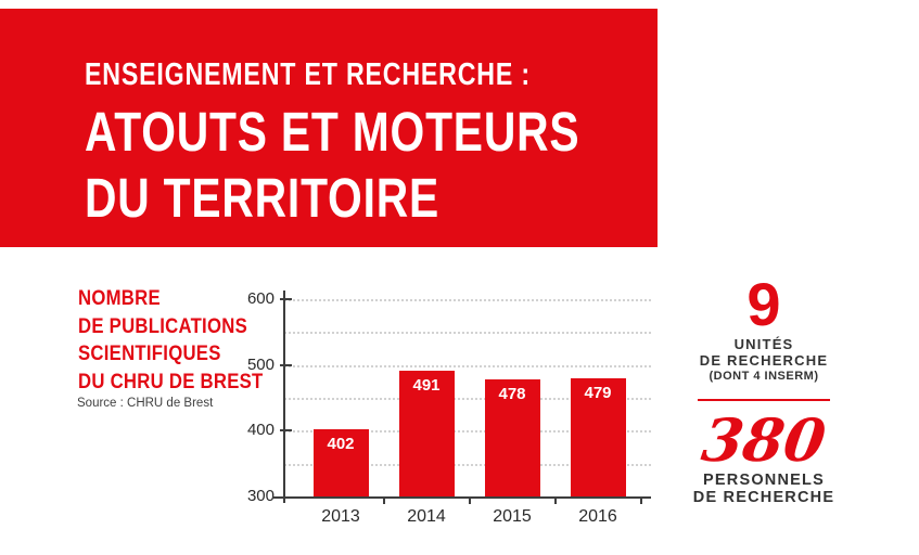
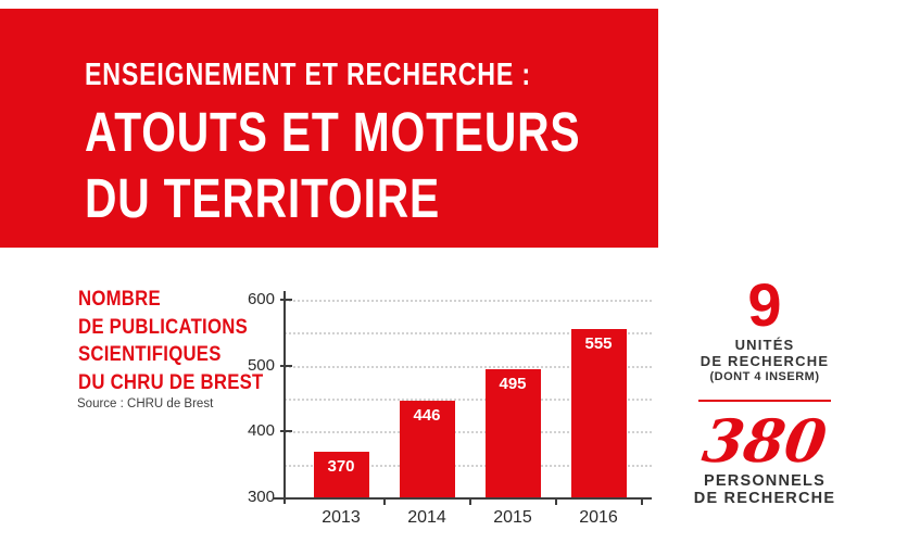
2013: 402 -> 370
2014: 491 -> 446
2015: 478 -> 495
2016: 479 -> 555
